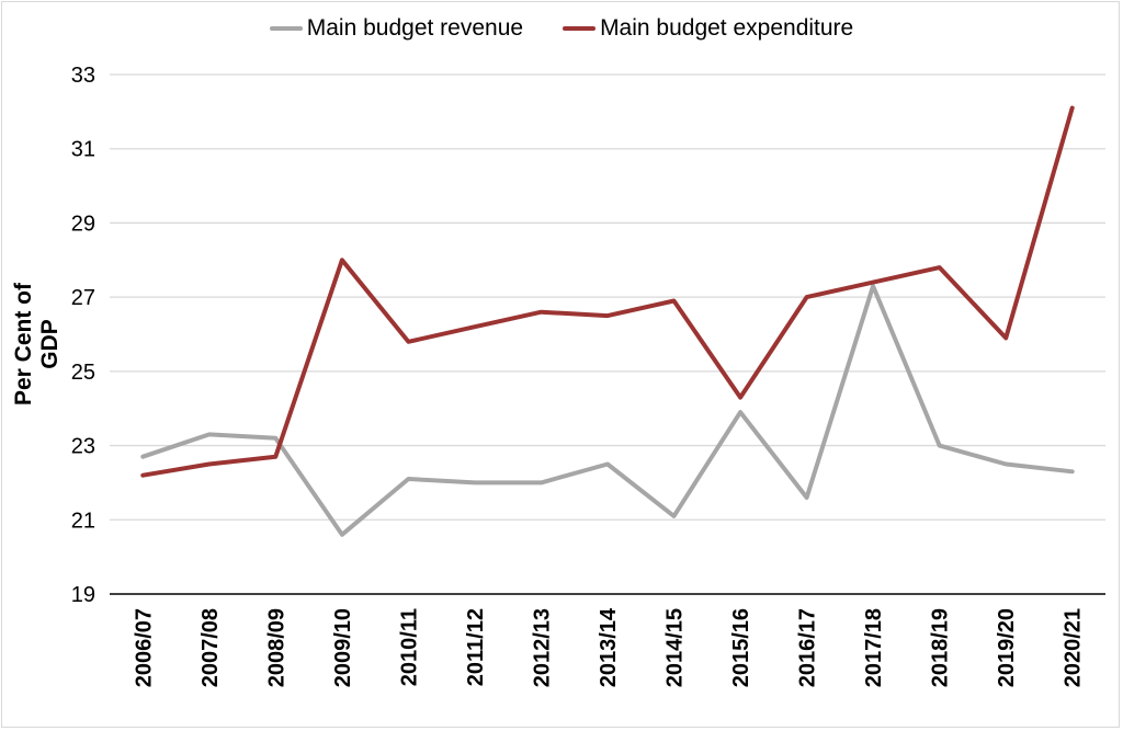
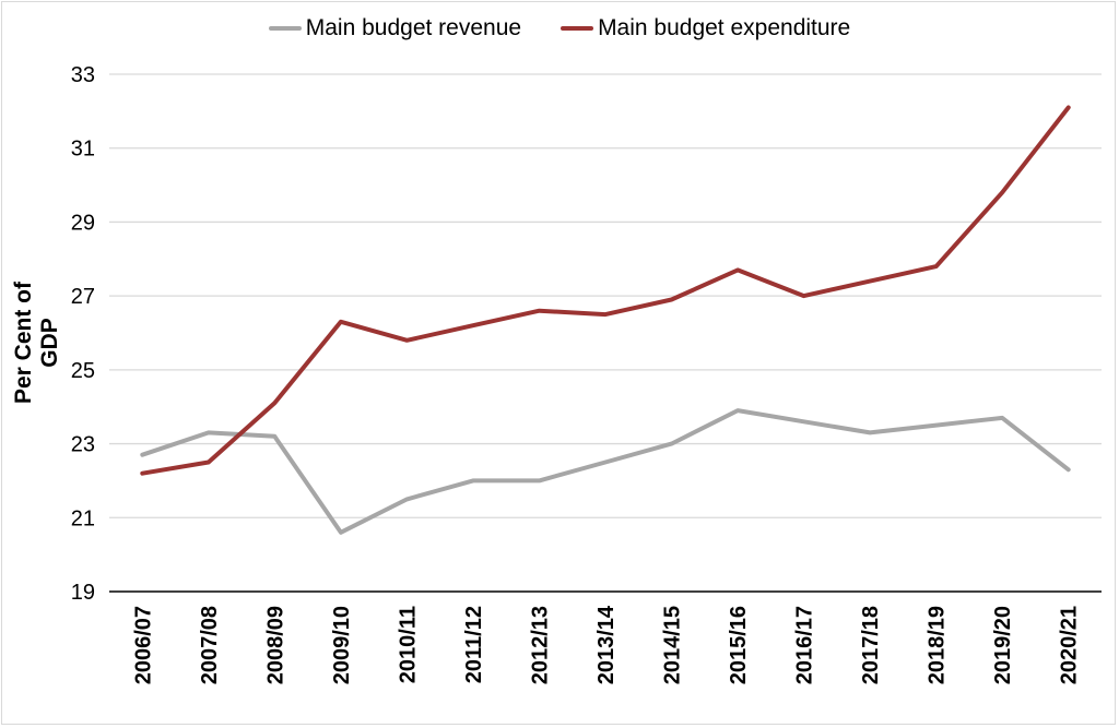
Main budget expenditure/2008/09: 22.7 -> 24.1
Main budget expenditure/2009/10: 28.0 -> 26.3
Main budget revenue/2010/11: 22.1 -> 21.5
Main budget revenue/2014/15: 21.1 -> 23.0
Main budget expenditure/2015/16: 24.3 -> 27.7
Main budget revenue/2016/17: 21.6 -> 23.6
Main budget revenue/2017/18: 27.3 -> 23.3
Main budget revenue/2018/19: 23.0 -> 23.5
Main budget revenue/2019/20: 22.5 -> 23.7
Main budget expenditure/2019/20: 25.9 -> 29.8
